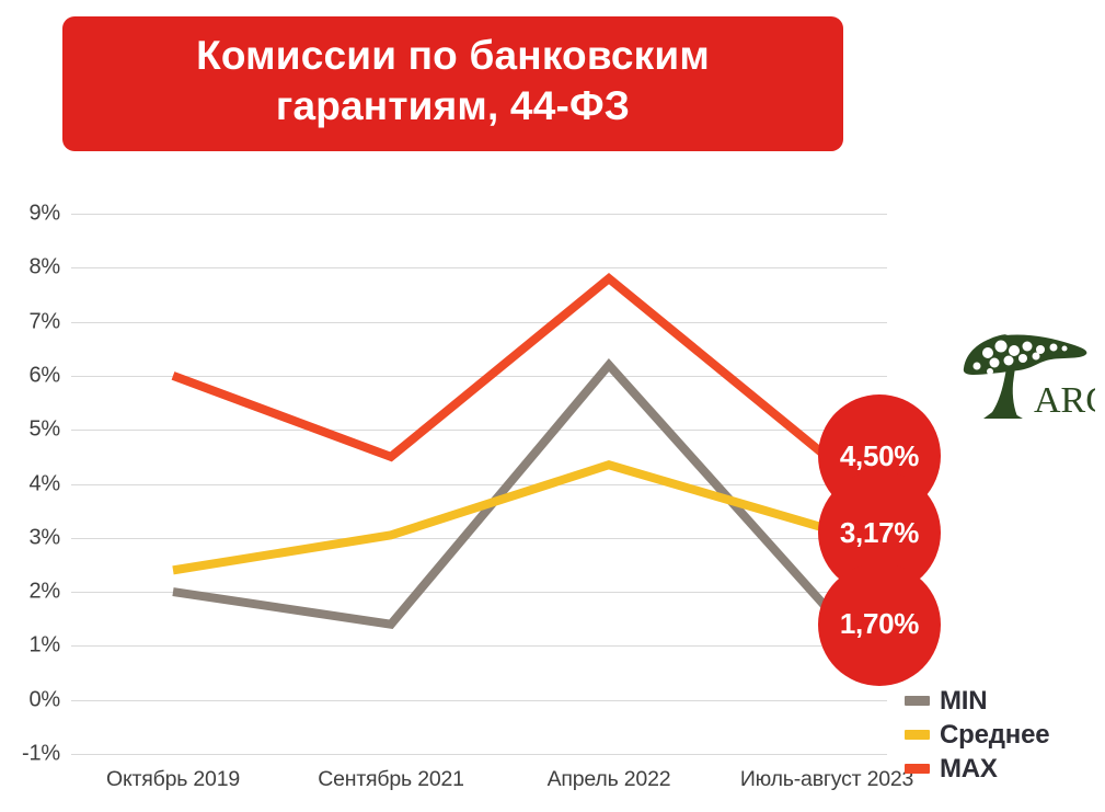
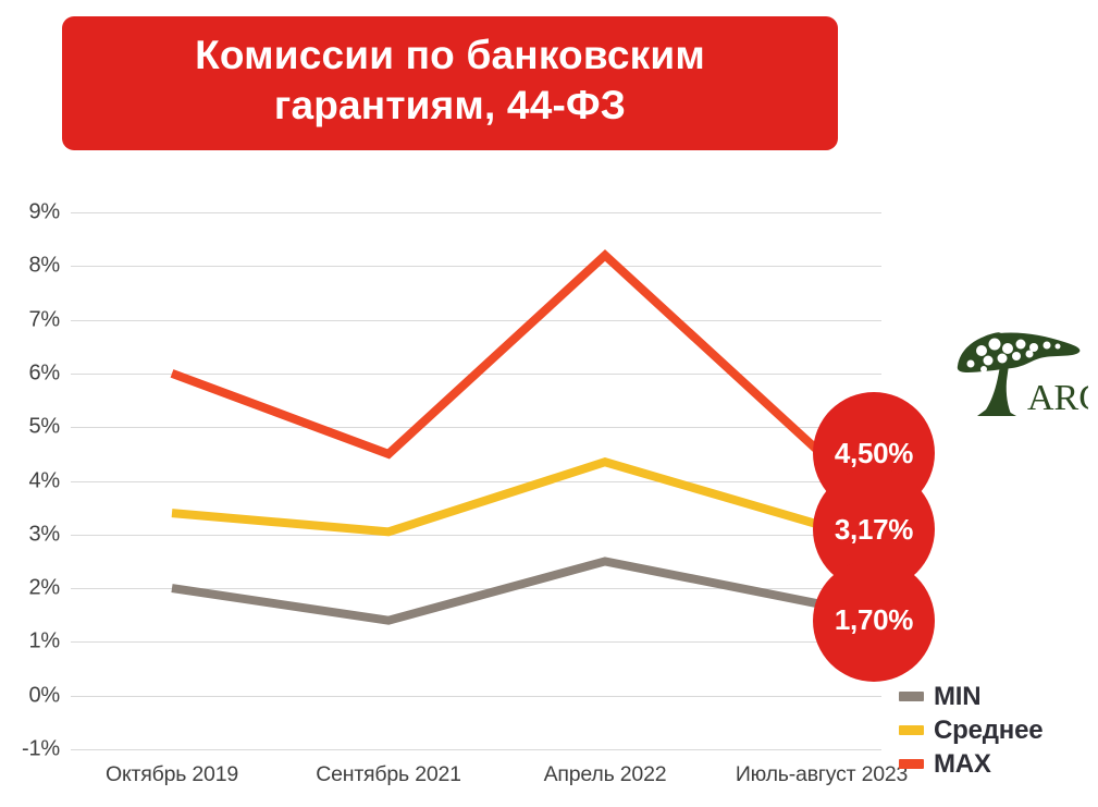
Среднее/Октябрь 2019: 2.4% -> 3.4%
MIN/Апрель 2022: 6.2% -> 2.5%
MAX/Апрель 2022: 7.8% -> 8.2%
